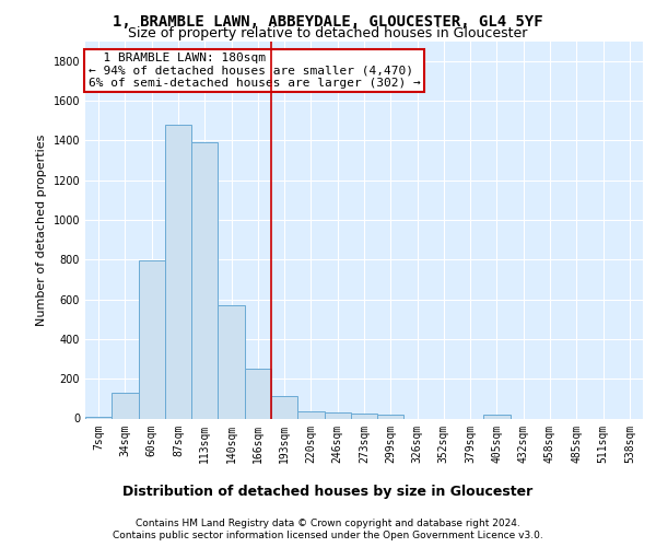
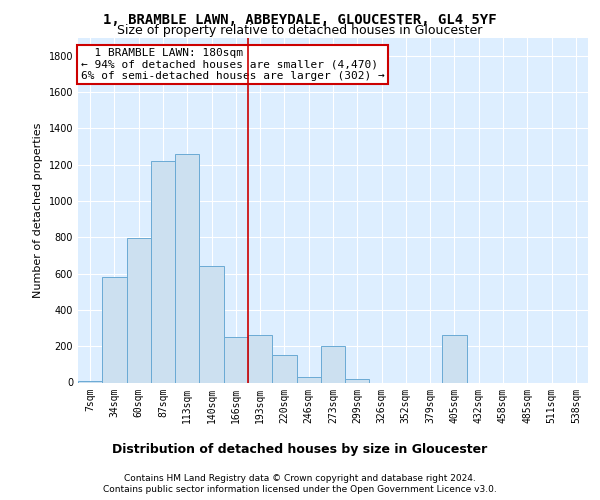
34sqm: 130 -> 580
87sqm: 1480 -> 1220
113sqm: 1390 -> 1260
140sqm: 570 -> 640
193sqm: 120 -> 260
220sqm: 40 -> 150
273sqm: 20 -> 200
405sqm: 20 -> 260
